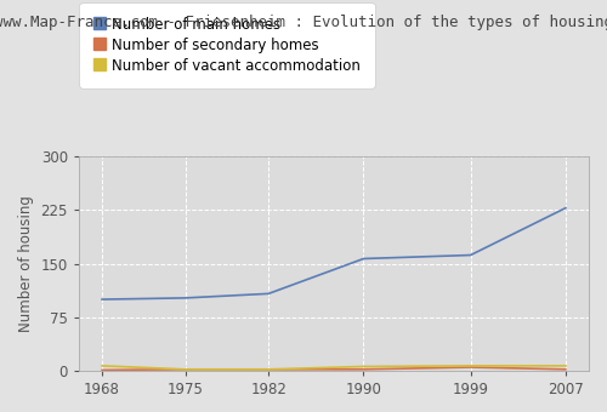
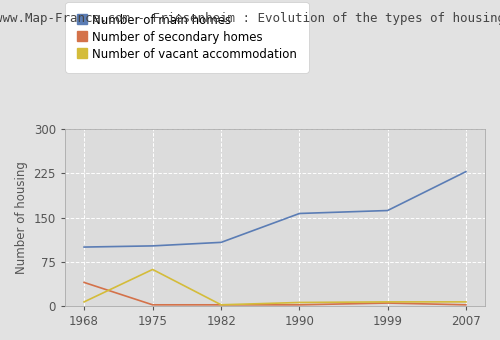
Number of secondary homes/1968: 1 -> 40
Number of vacant accommodation/1975: 2 -> 62
